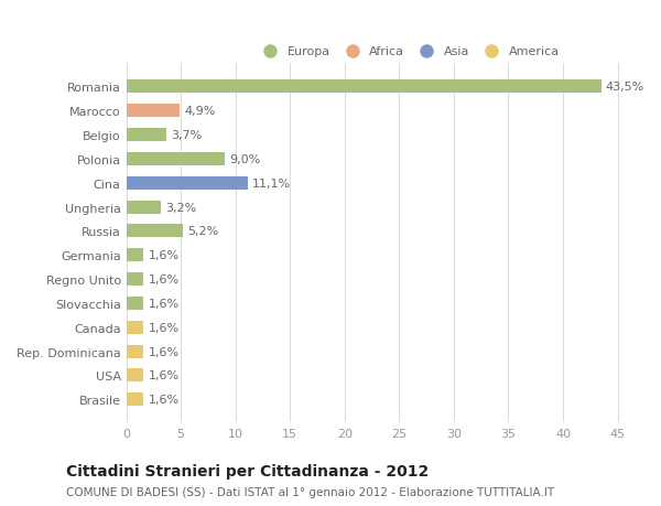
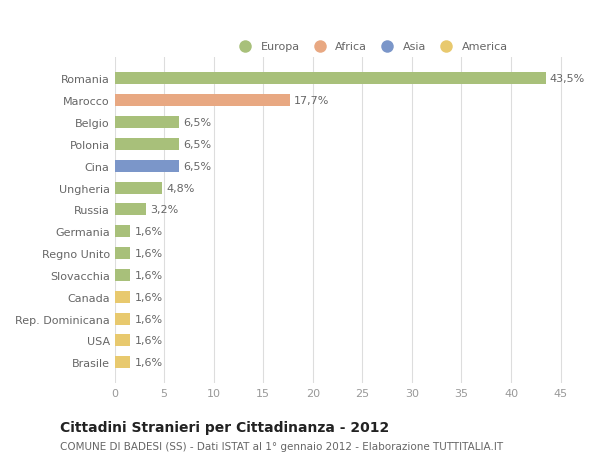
Marocco: 4,9% -> 17,7%
Belgio: 3,7% -> 6,5%
Polonia: 9,0% -> 6,5%
Cina: 11,1% -> 6,5%
Ungheria: 3,2% -> 4,8%
Russia: 5,2% -> 3,2%
